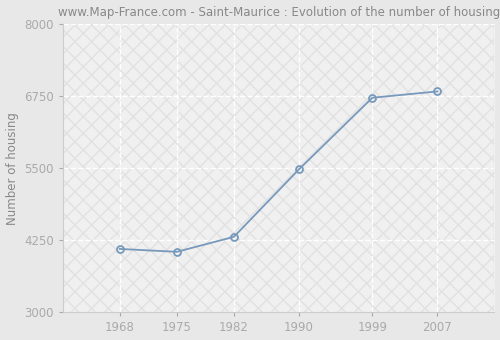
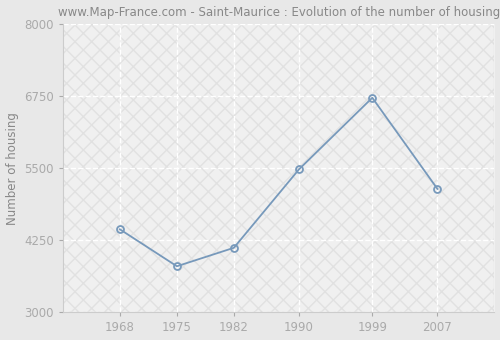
1968: 4100 -> 4440
1975: 4050 -> 3800
1982: 4310 -> 4120
2007: 6830 -> 5140
